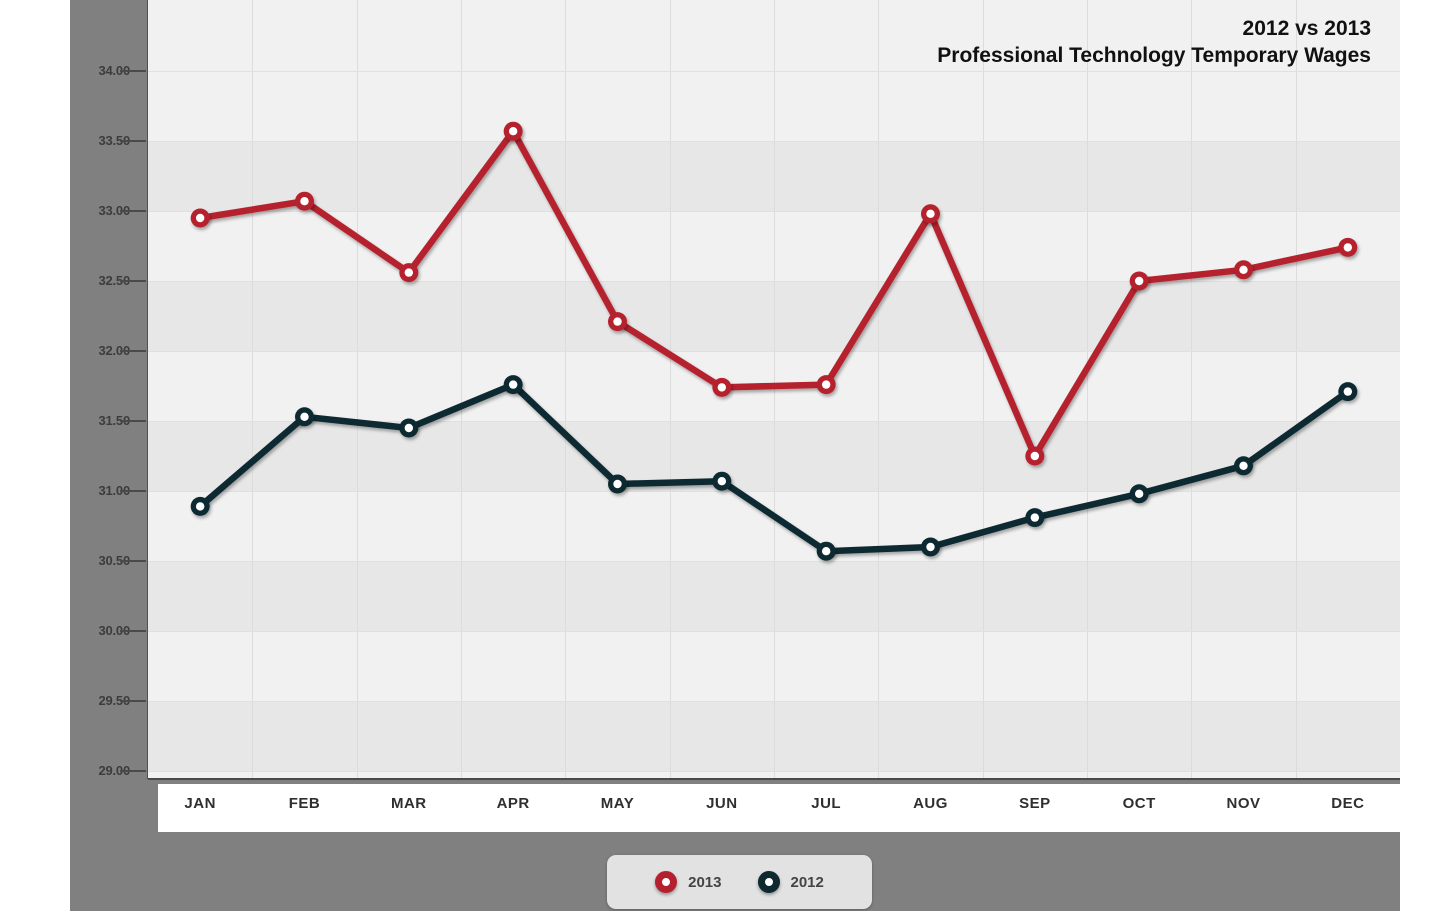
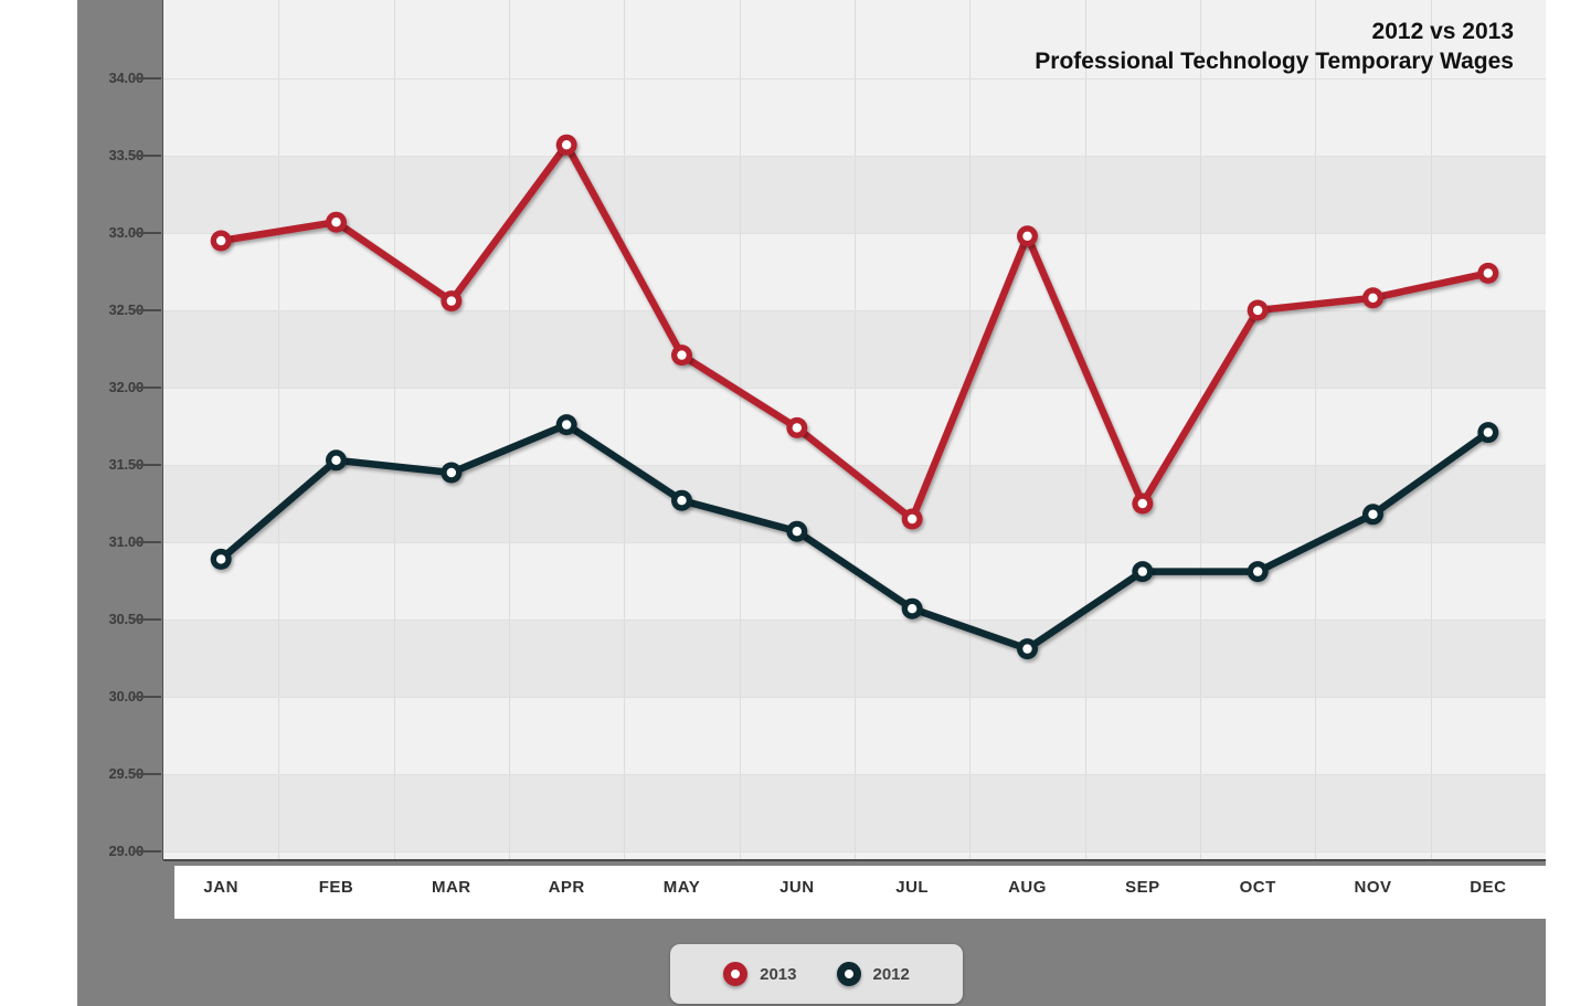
2012/MAY: 31.05 -> 31.27
2013/JUL: 31.76 -> 31.15
2012/AUG: 30.60 -> 30.31
2012/OCT: 30.98 -> 30.81
